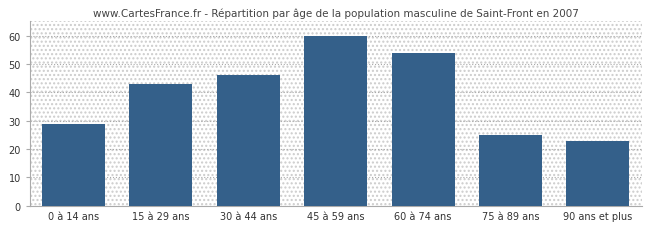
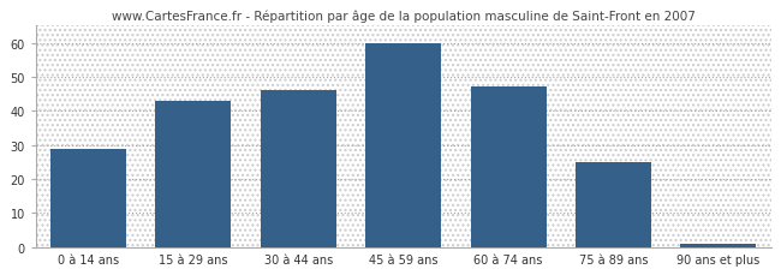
60 à 74 ans: 54 -> 47
90 ans et plus: 23 -> 1
